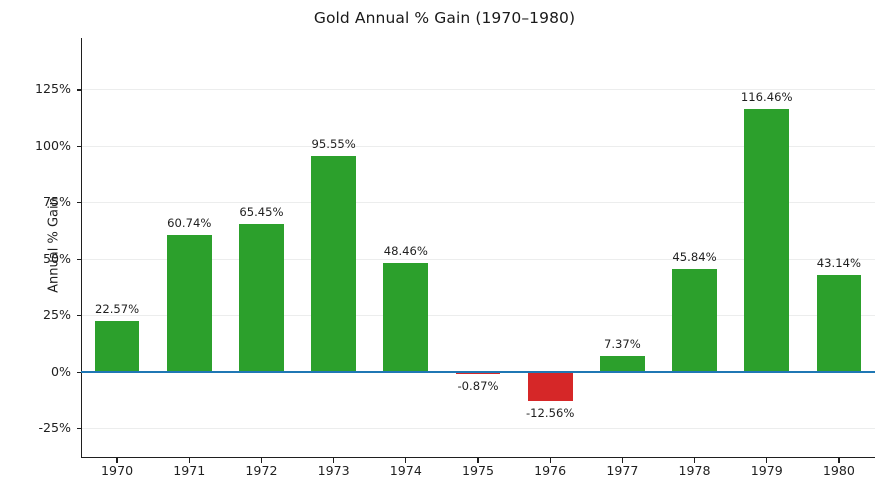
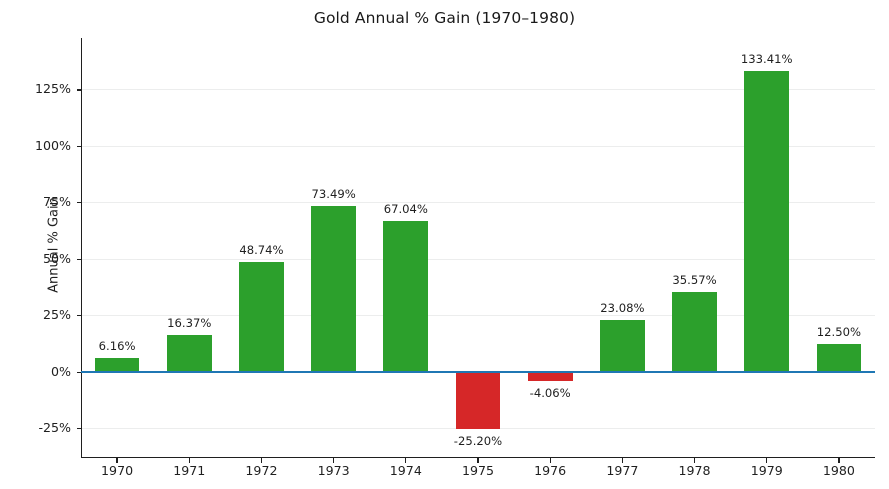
1970: 22.57% -> 6.16%
1971: 60.74% -> 16.37%
1972: 65.45% -> 48.74%
1973: 95.55% -> 73.49%
1974: 48.46% -> 67.04%
1975: -0.87% -> -25.20%
1976: -12.56% -> -4.06%
1977: 7.37% -> 23.08%
1978: 45.84% -> 35.57%
1979: 116.46% -> 133.41%
1980: 43.14% -> 12.50%
